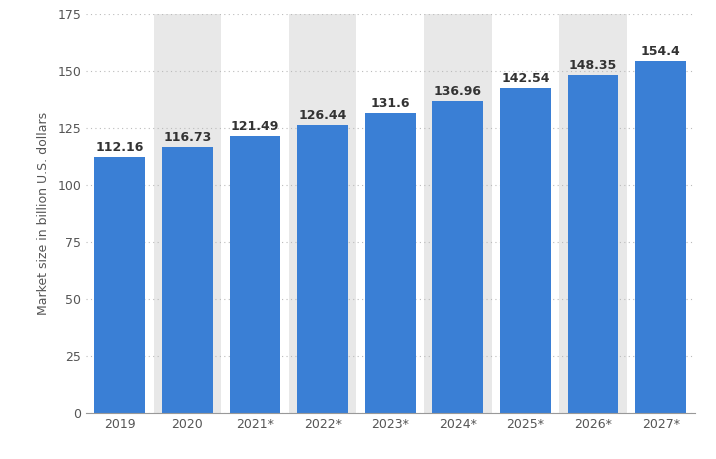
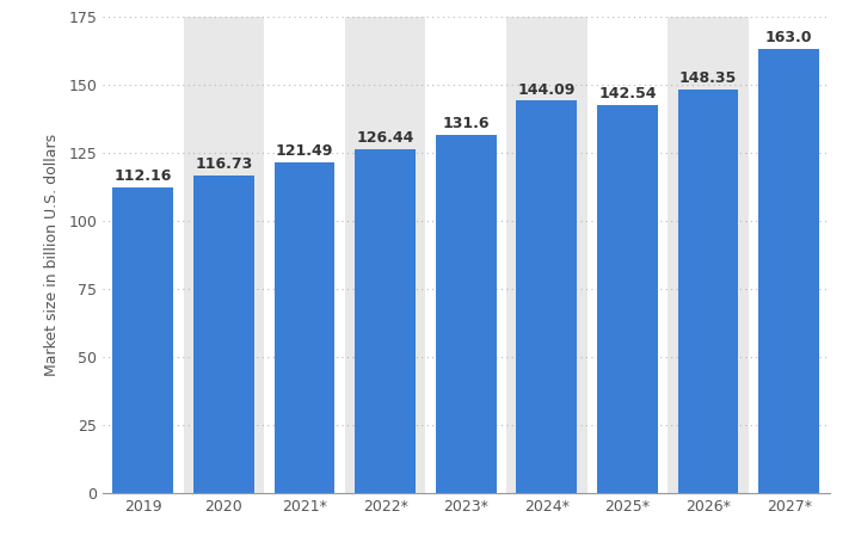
2024*: 136.96 -> 144.09
2027*: 154.4 -> 163.0
